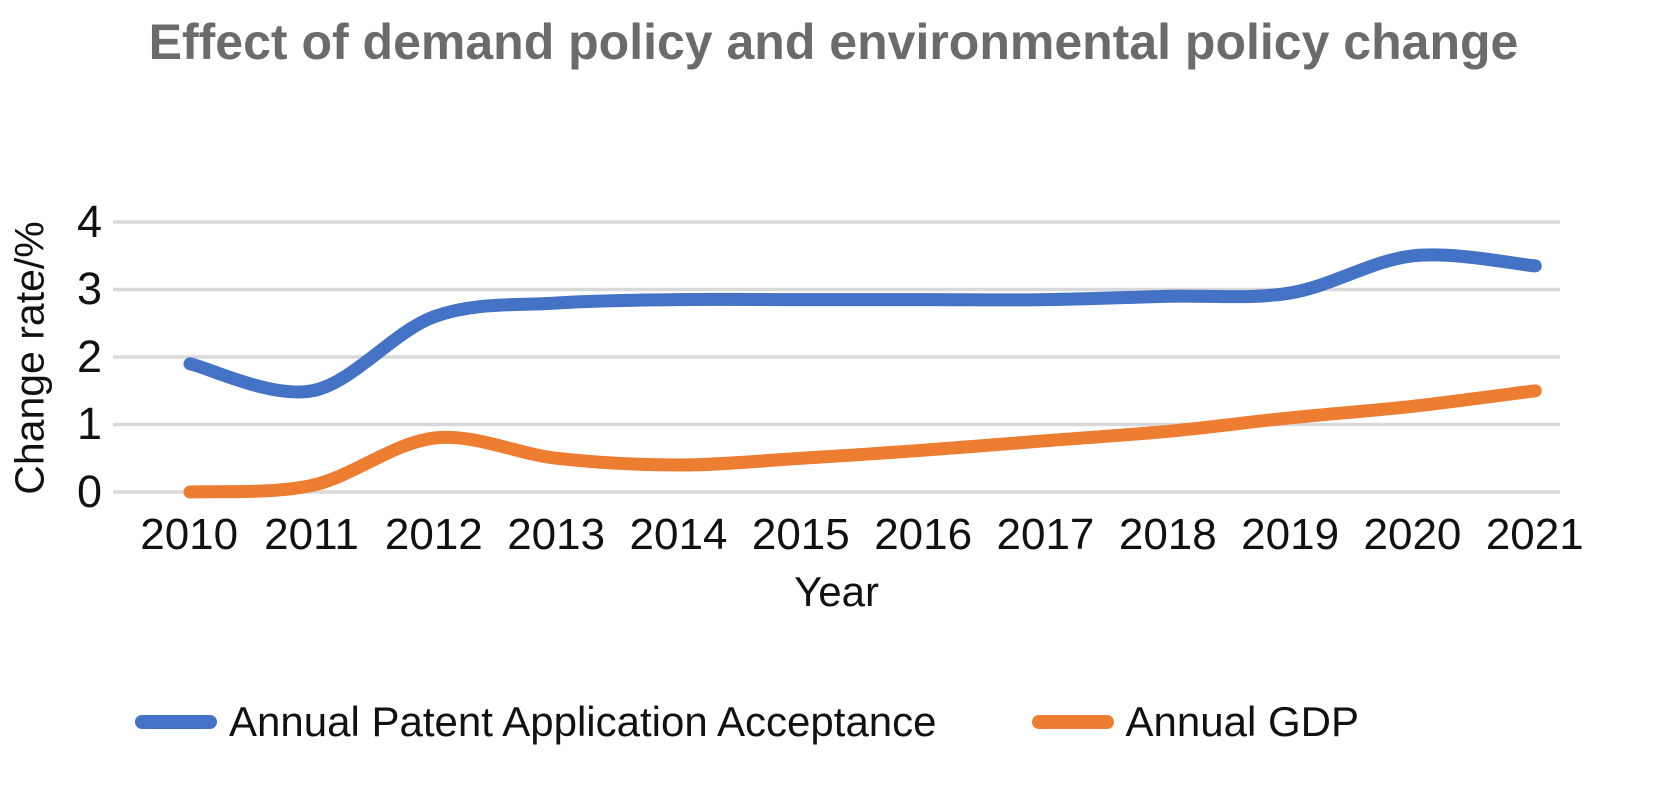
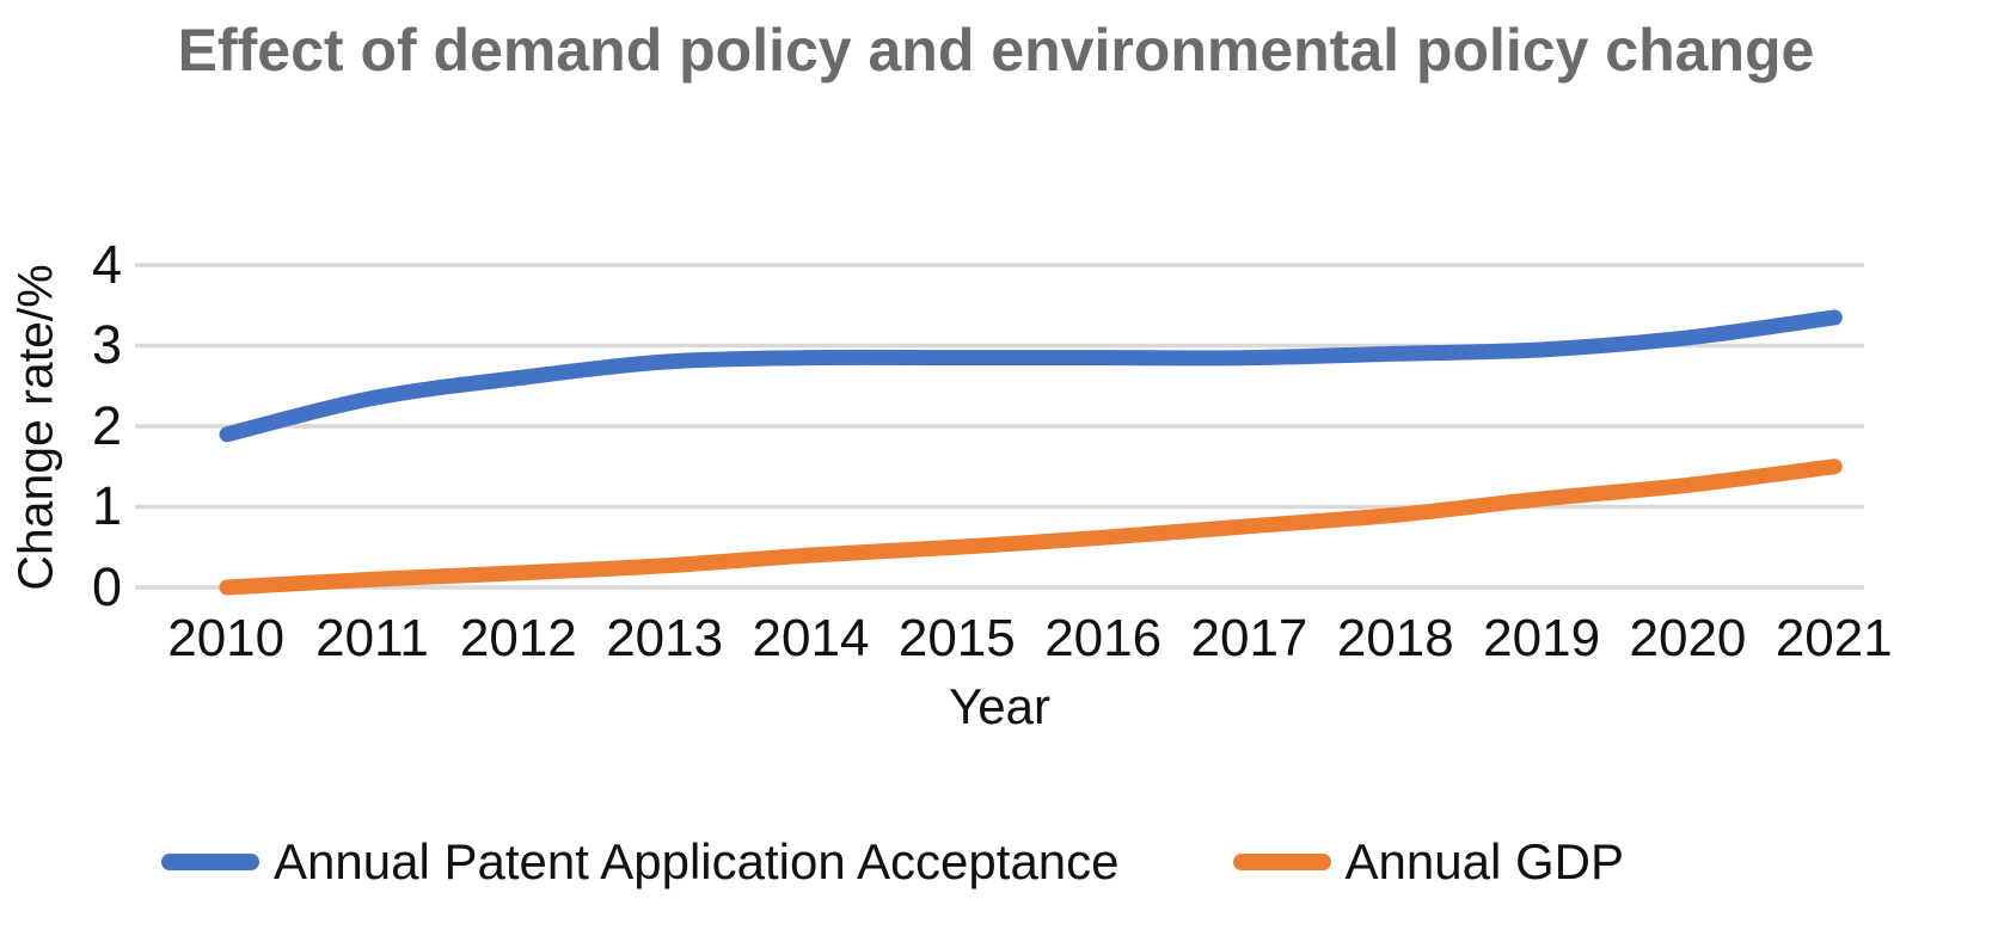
Annual Patent Application Acceptance/2011: 1.5 -> 2.4
Annual GDP/2012: 0.8 -> 0.2
Annual GDP/2013: 0.5 -> 0.3
Annual Patent Application Acceptance/2020: 3.5 -> 3.1
